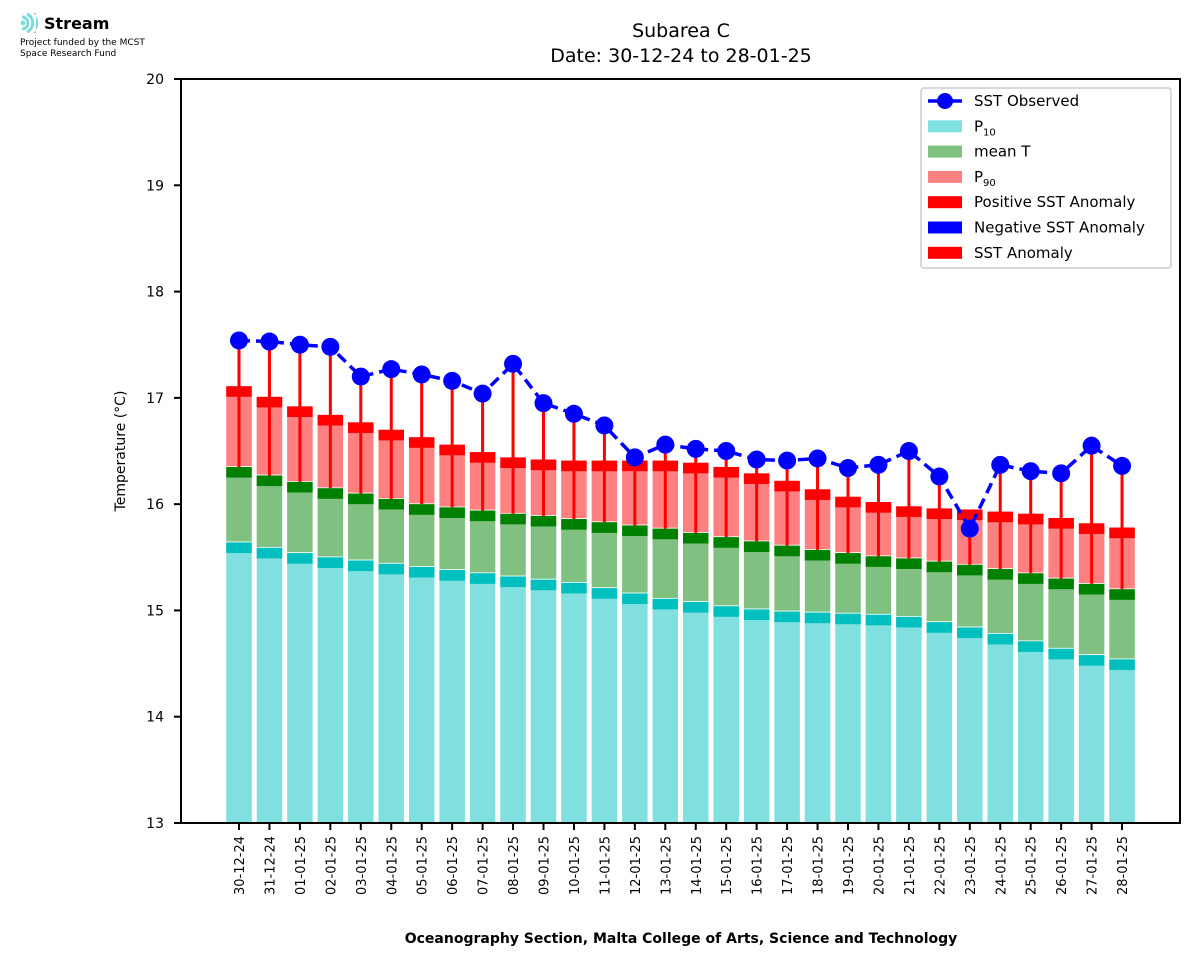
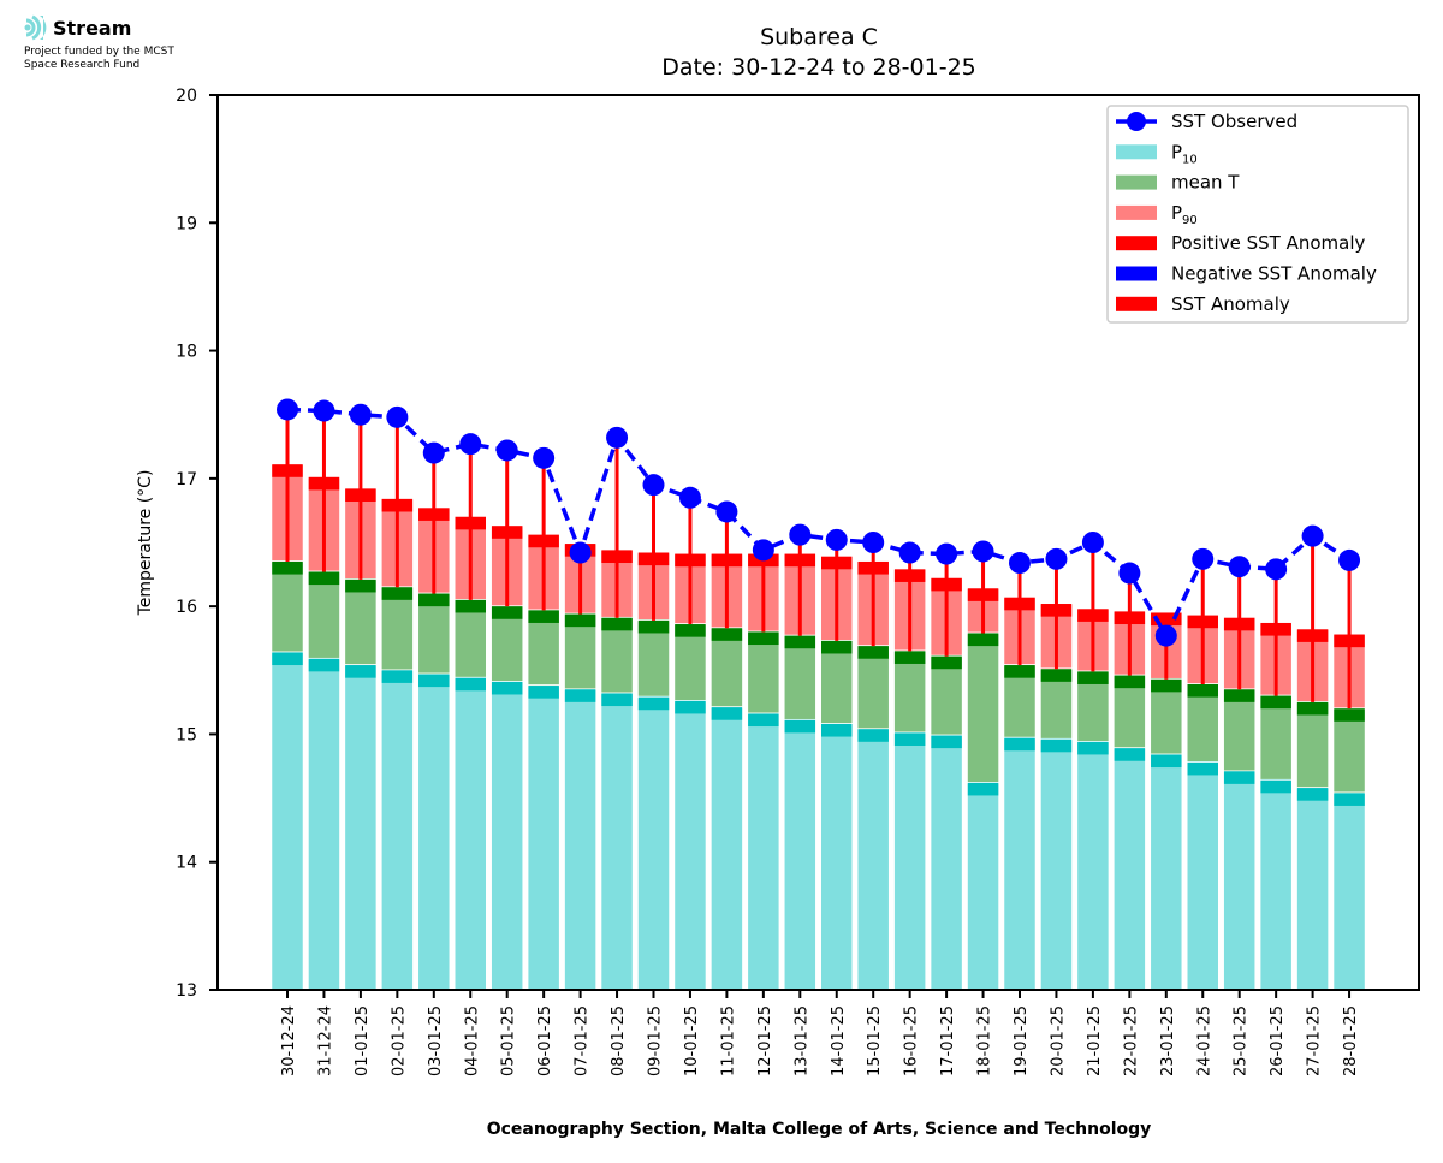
SST Observed/07-01-25: 17.04 -> 16.42
P10/18-01-25: 14.98 -> 14.62
mean T/18-01-25: 15.57 -> 15.79
